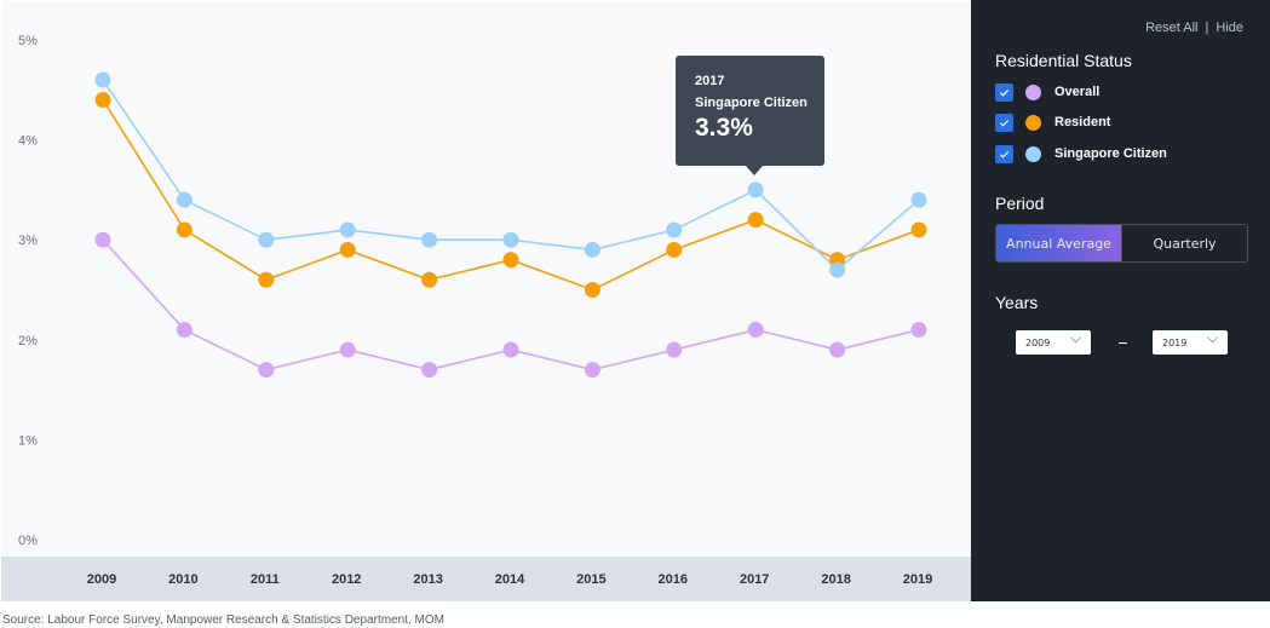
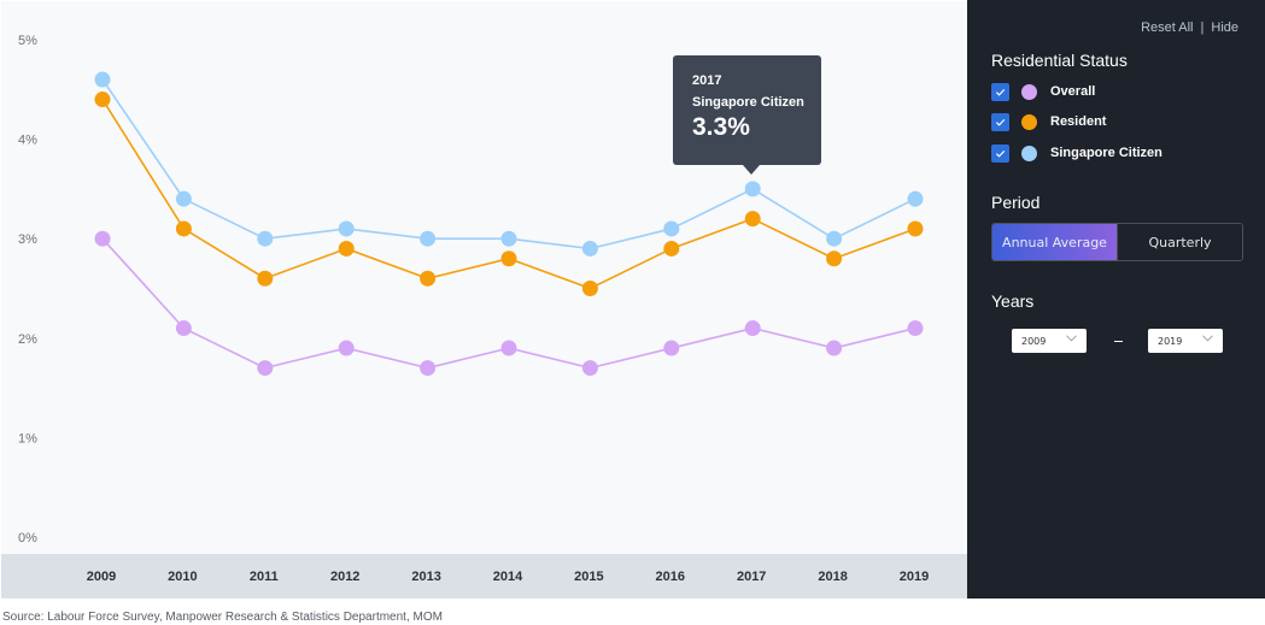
Singapore Citizen/2018: 2.7% -> 3.0%
